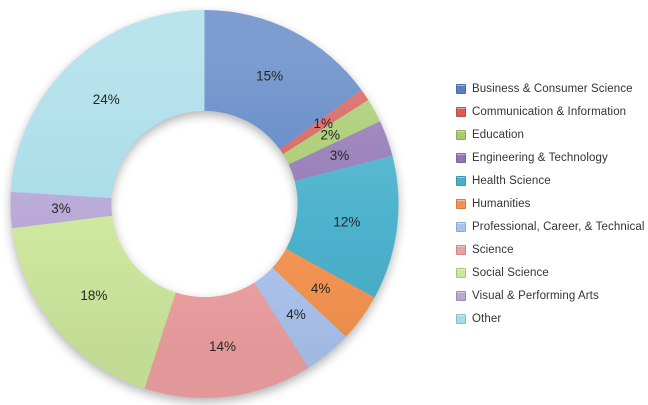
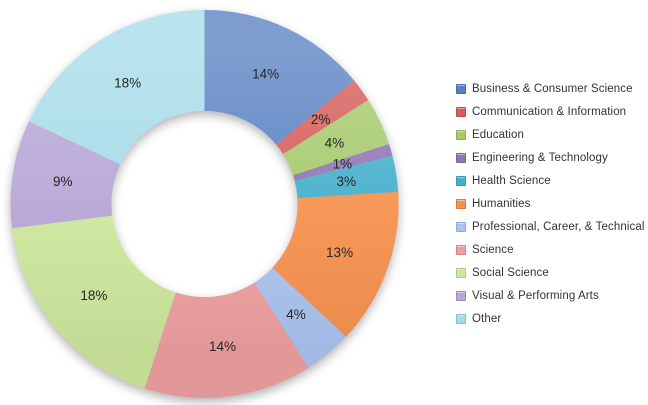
Business & Consumer Science: 15% -> 14%
Communication & Information: 1% -> 2%
Education: 2% -> 4%
Engineering & Technology: 3% -> 1%
Health Science: 12% -> 3%
Humanities: 4% -> 13%
Visual & Performing Arts: 3% -> 9%
Other: 24% -> 18%
